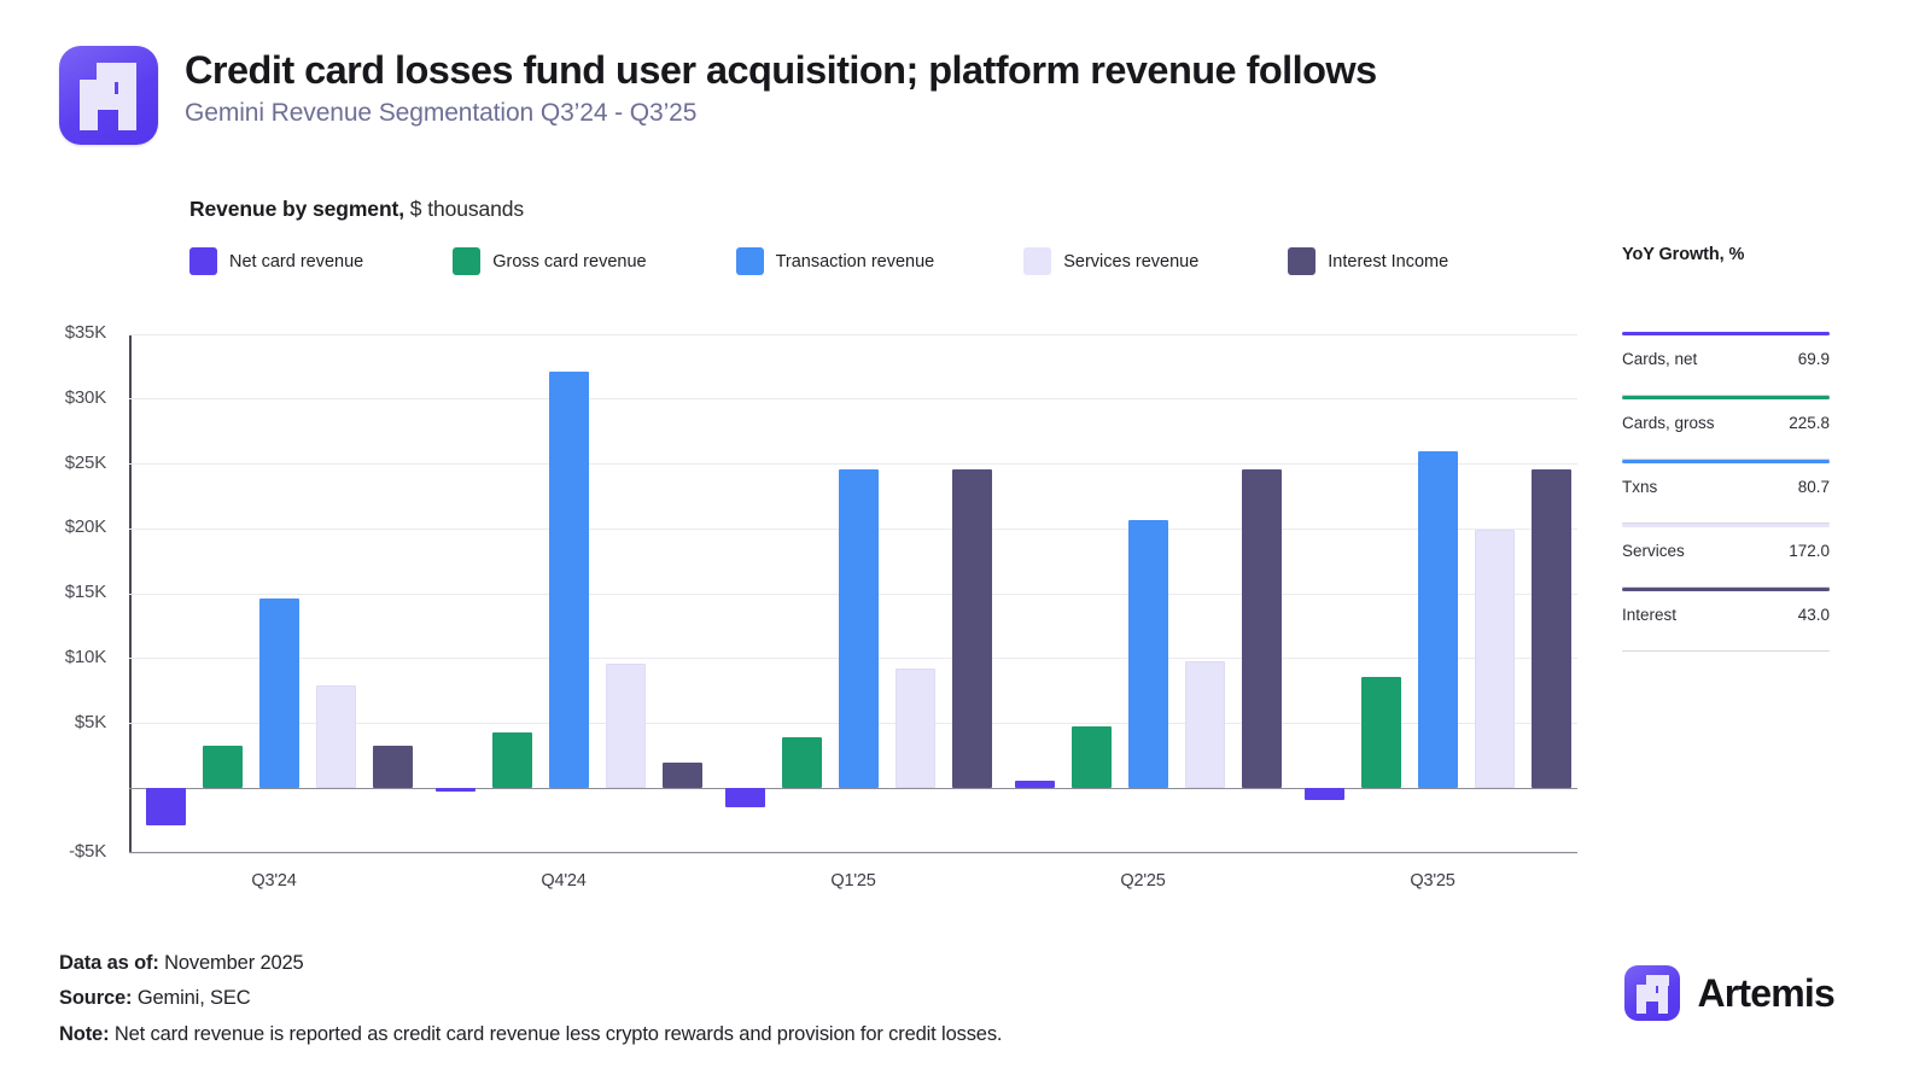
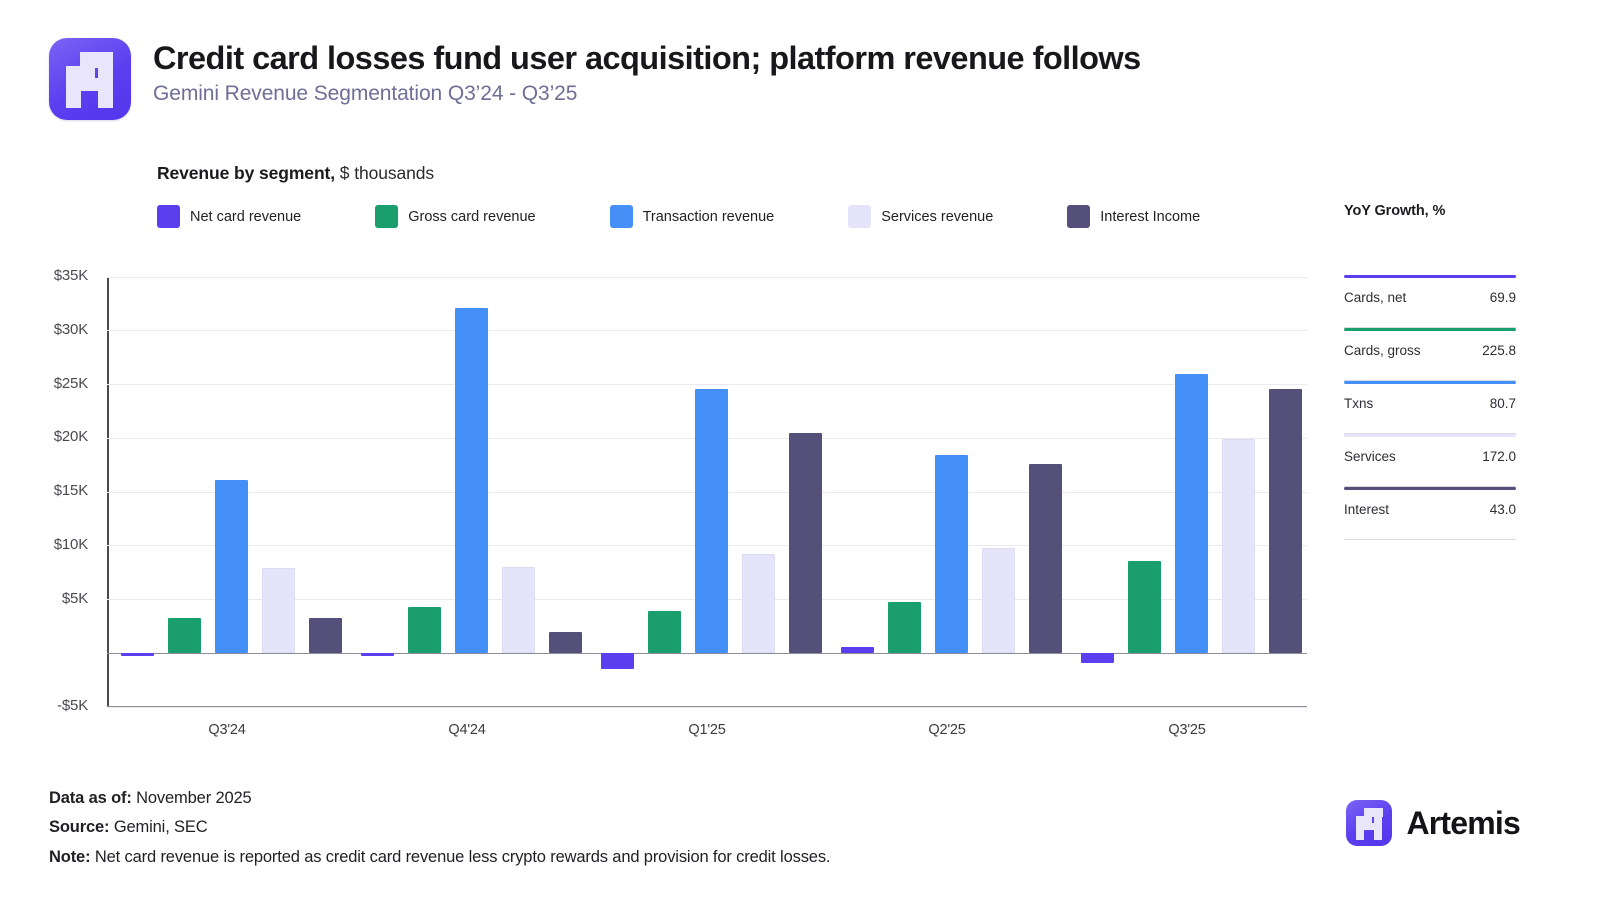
Net card revenue/Q3'24: -$2.9K -> -$0.3K
Transaction revenue/Q3'24: $14.6K -> $16.1K
Services revenue/Q4'24: $9.6K -> $8.0K
Interest Income/Q1'25: $24.6K -> $20.5K
Transaction revenue/Q2'25: $20.7K -> $18.4K
Interest Income/Q2'25: $24.6K -> $17.6K
